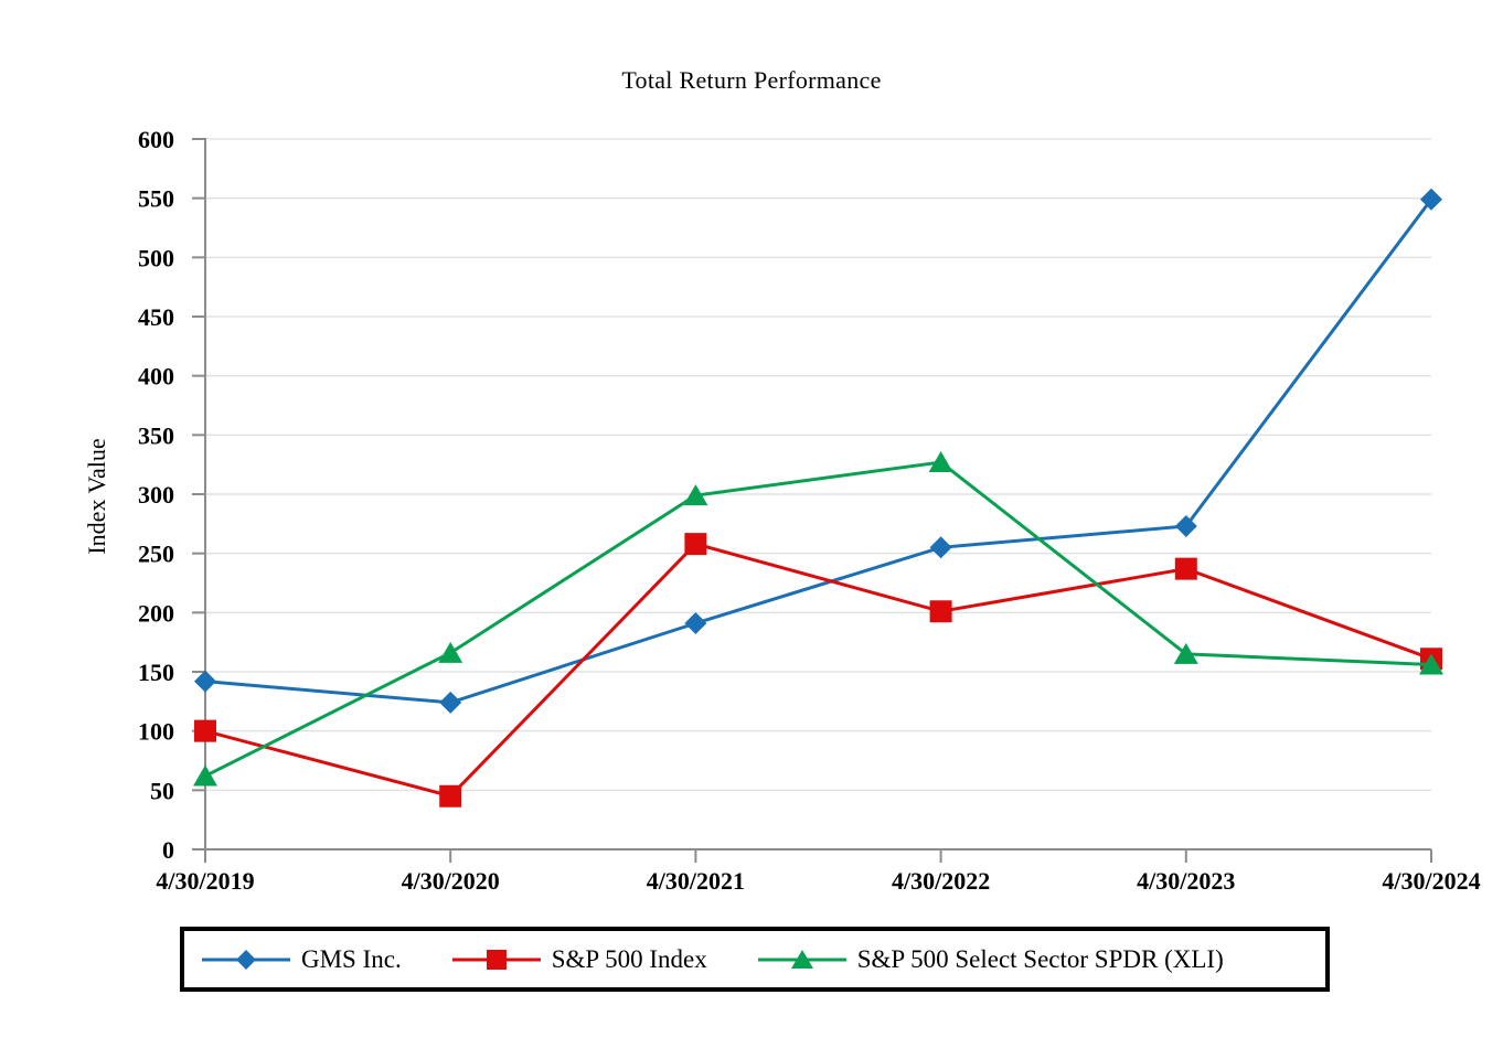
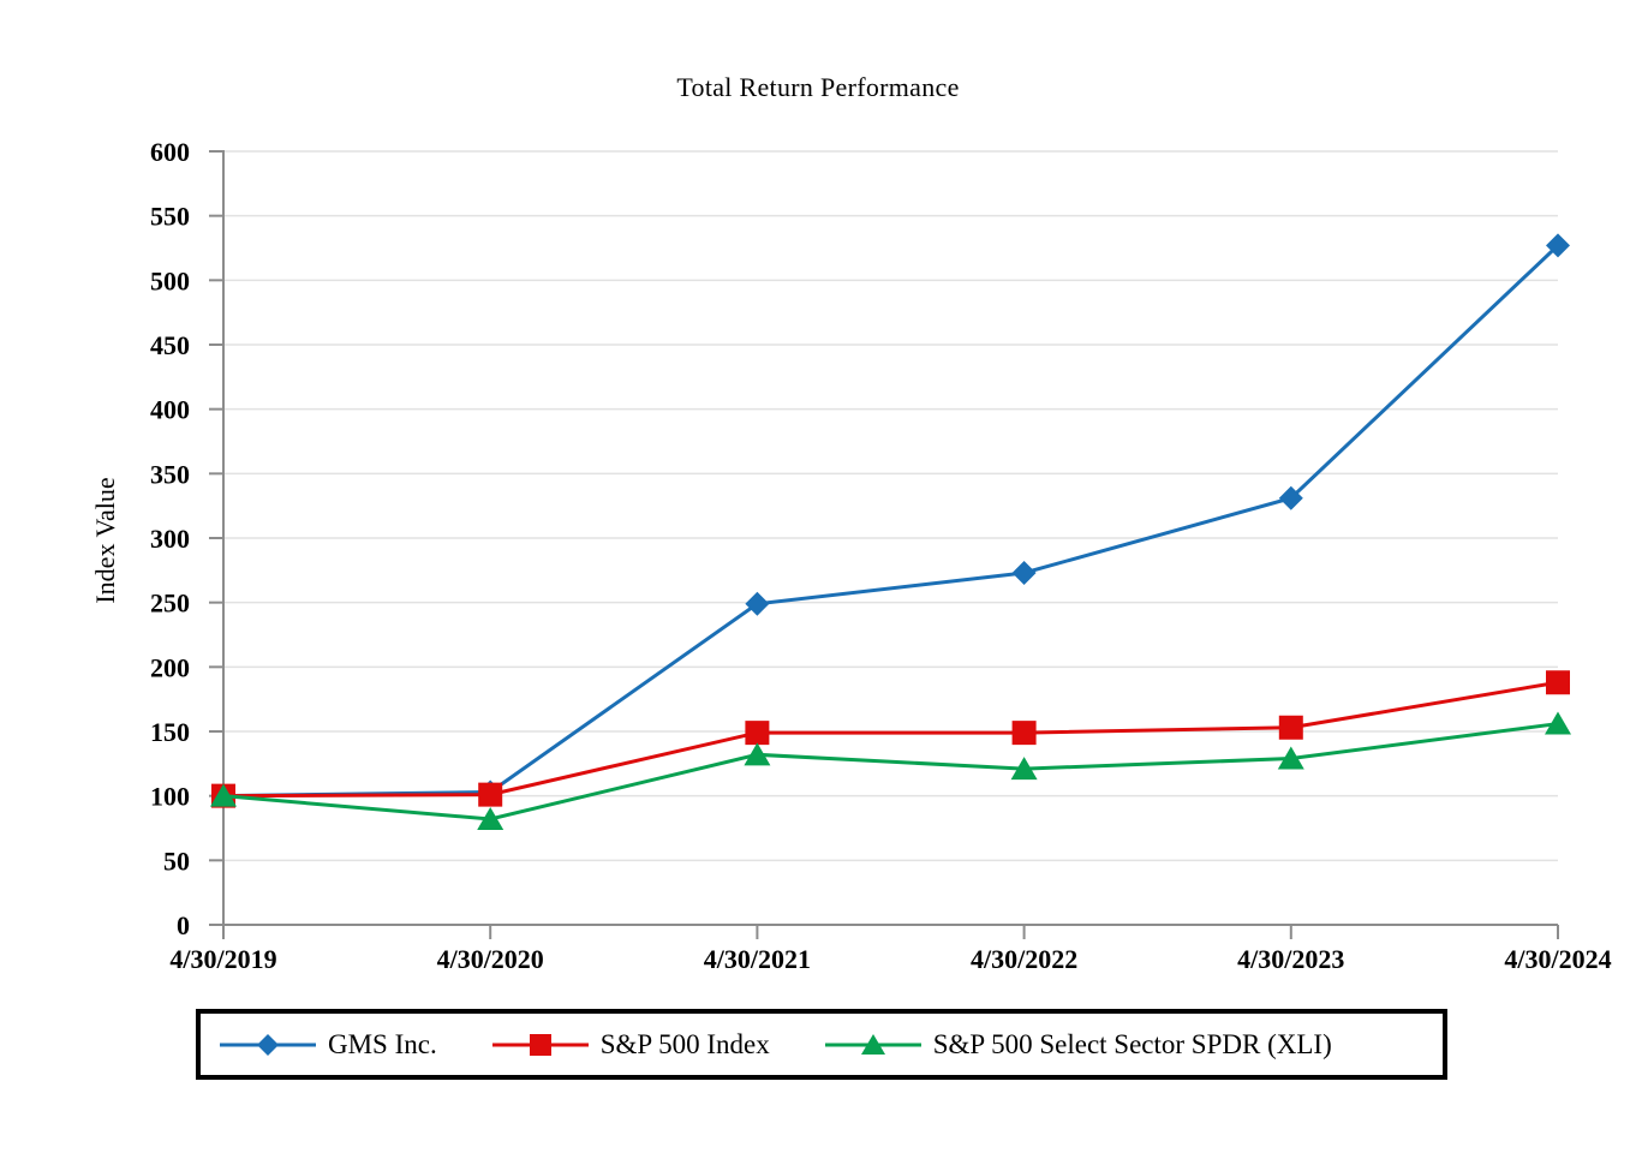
GMS Inc./4/30/2019: 142 -> 100
S&P 500 Select Sector SPDR (XLI)/4/30/2019: 62 -> 100
GMS Inc./4/30/2020: 124 -> 103
S&P 500 Index/4/30/2020: 45 -> 101
S&P 500 Select Sector SPDR (XLI)/4/30/2020: 166 -> 82
GMS Inc./4/30/2021: 191 -> 249
S&P 500 Index/4/30/2021: 258 -> 149
S&P 500 Select Sector SPDR (XLI)/4/30/2021: 299 -> 132
GMS Inc./4/30/2022: 255 -> 273
S&P 500 Index/4/30/2022: 201 -> 149
S&P 500 Select Sector SPDR (XLI)/4/30/2022: 327 -> 121
GMS Inc./4/30/2023: 273 -> 331
S&P 500 Index/4/30/2023: 237 -> 153
S&P 500 Select Sector SPDR (XLI)/4/30/2023: 165 -> 129
GMS Inc./4/30/2024: 549 -> 527
S&P 500 Index/4/30/2024: 161 -> 188
